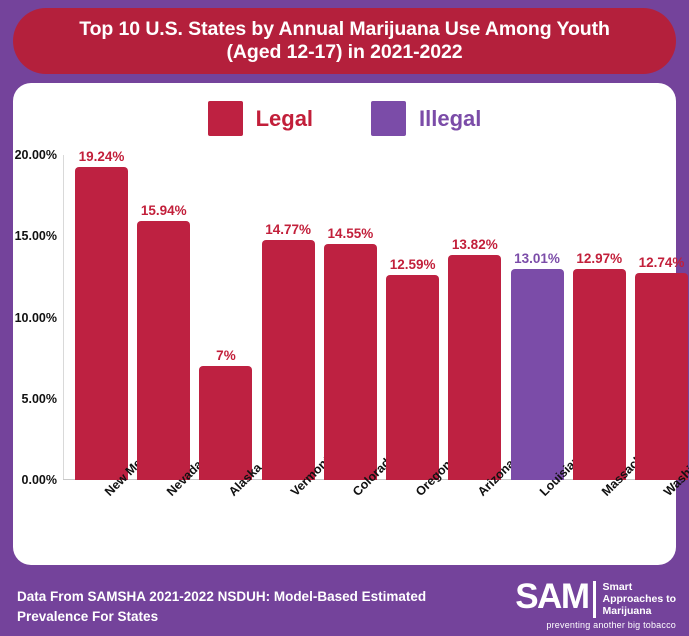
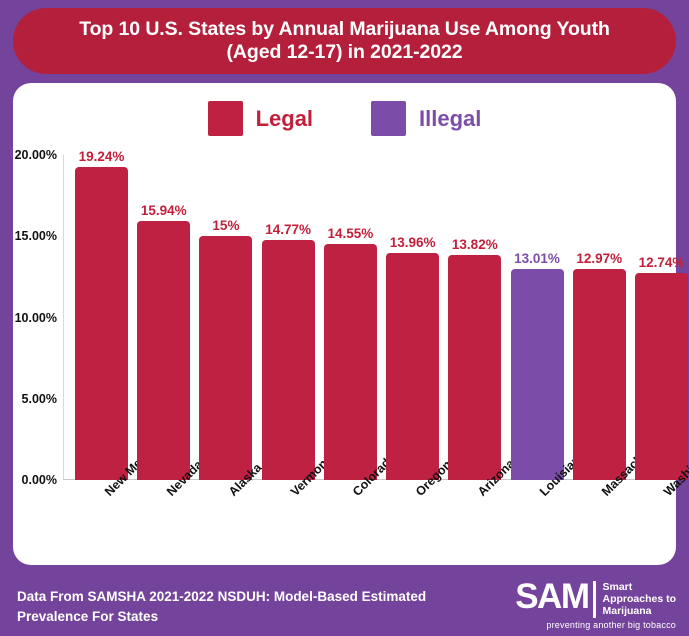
Alaska: 7% -> 15%
Oregon: 12.59% -> 13.96%
